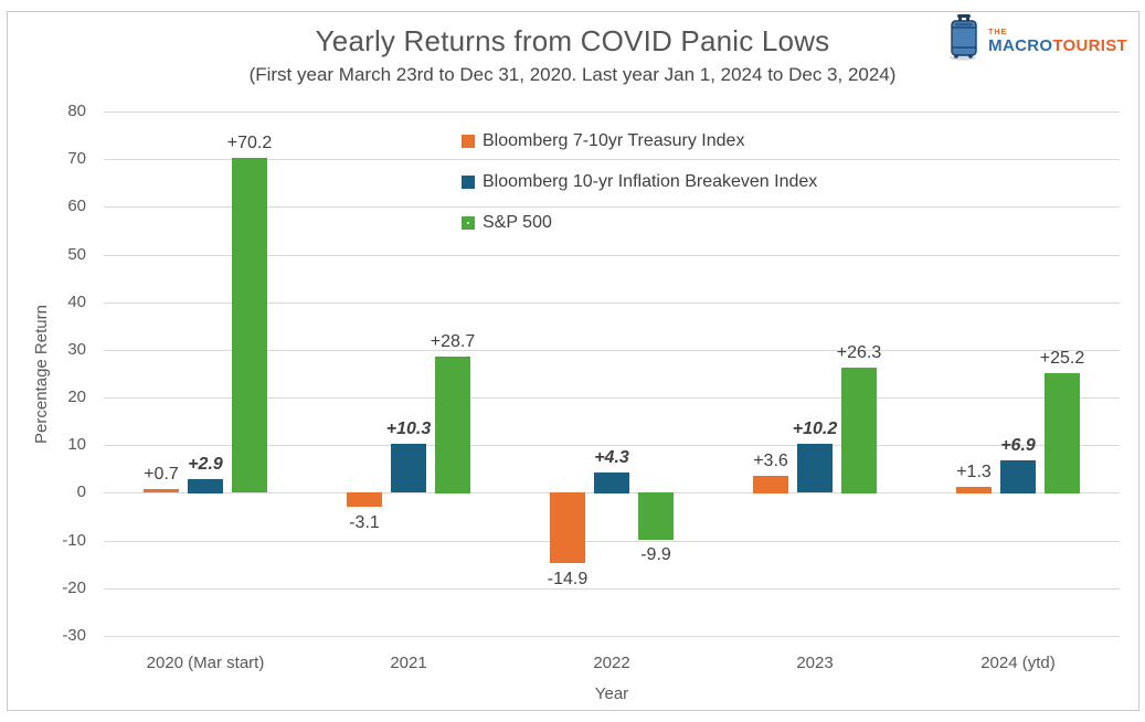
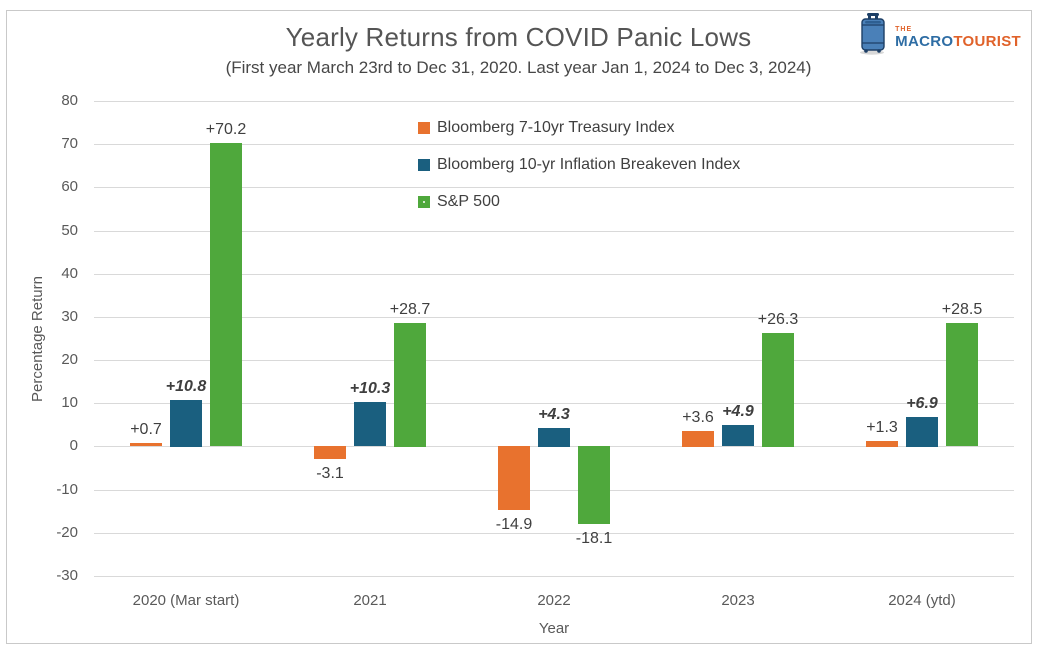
Bloomberg 10-yr Inflation Breakeven Index/2020 (Mar start): +2.9 -> +10.8
S&P 500/2022: -9.9 -> -18.1
Bloomberg 10-yr Inflation Breakeven Index/2023: +10.2 -> +4.9
S&P 500/2024 (ytd): +25.2 -> +28.5
